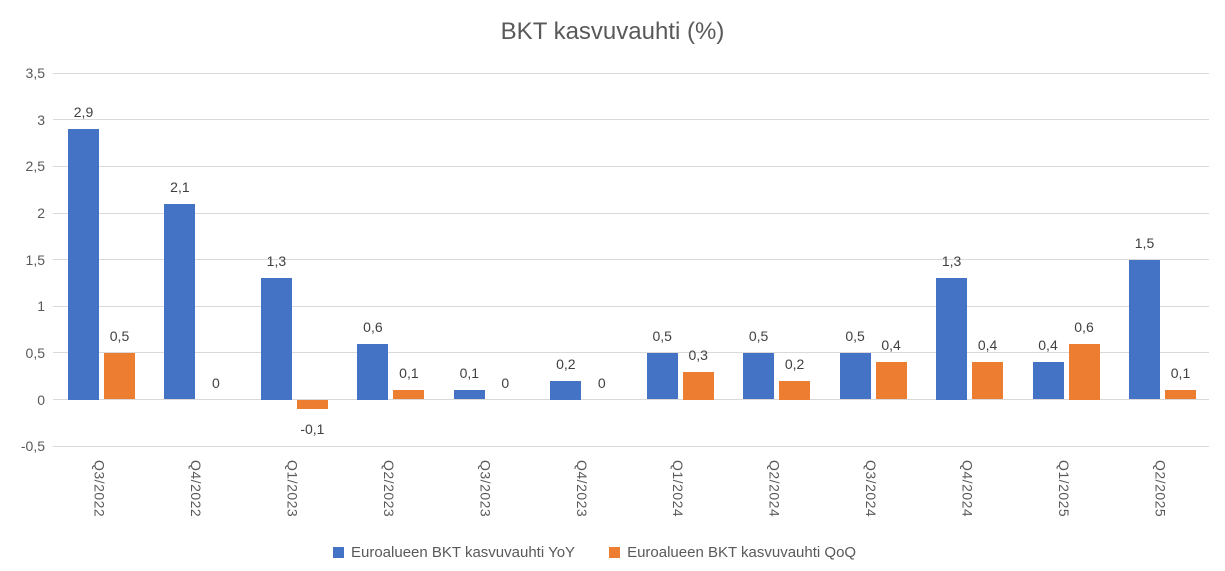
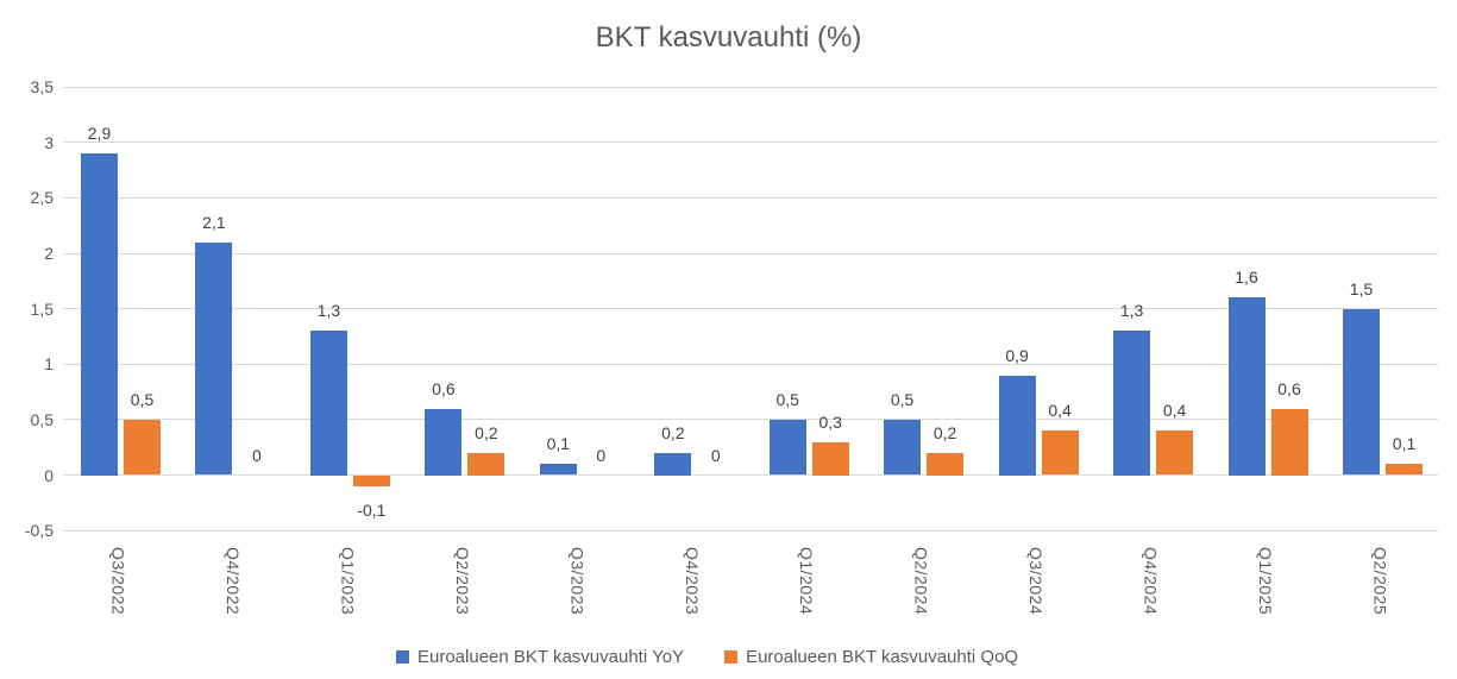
Euroalueen BKT kasvuvauhti QoQ/Q2/2023: 0,1 -> 0,2
Euroalueen BKT kasvuvauhti YoY/Q3/2024: 0,5 -> 0,9
Euroalueen BKT kasvuvauhti YoY/Q1/2025: 0,4 -> 1,6
